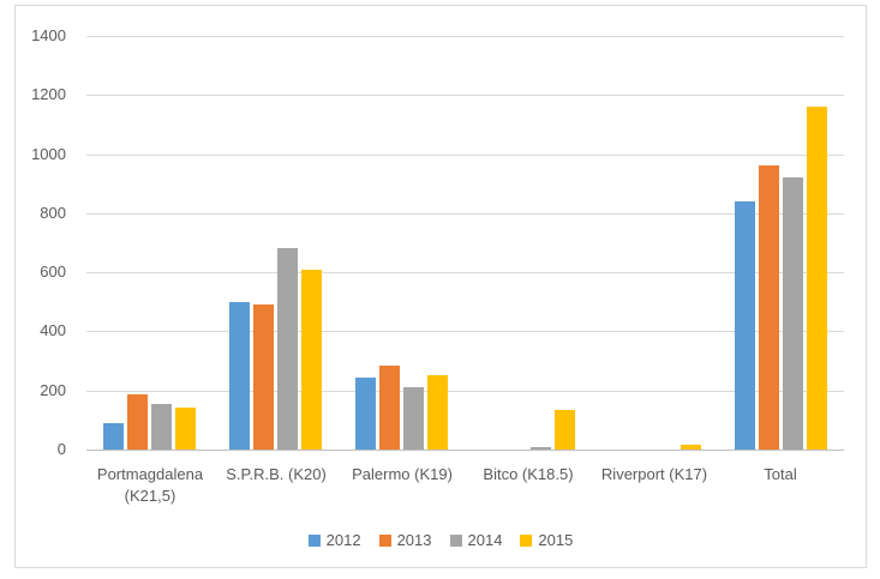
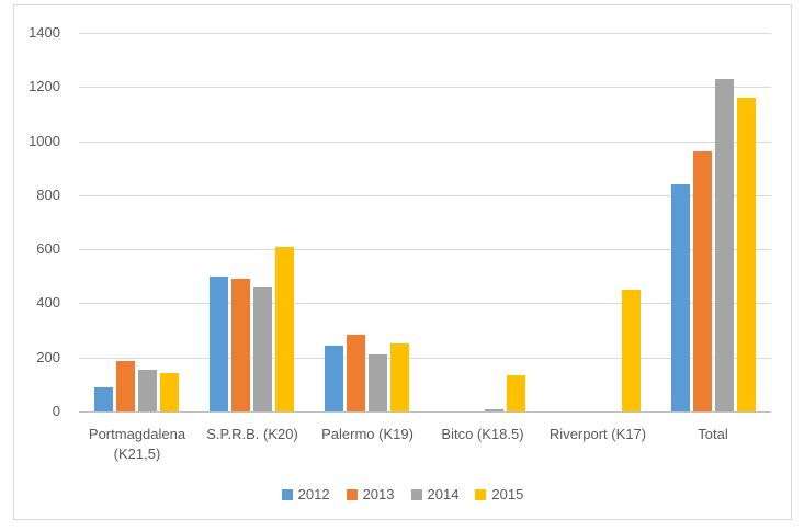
2014/S.P.R.B. (K20): 680 -> 460
2015/Riverport (K17): 20 -> 450
2014/Total: 920 -> 1230
